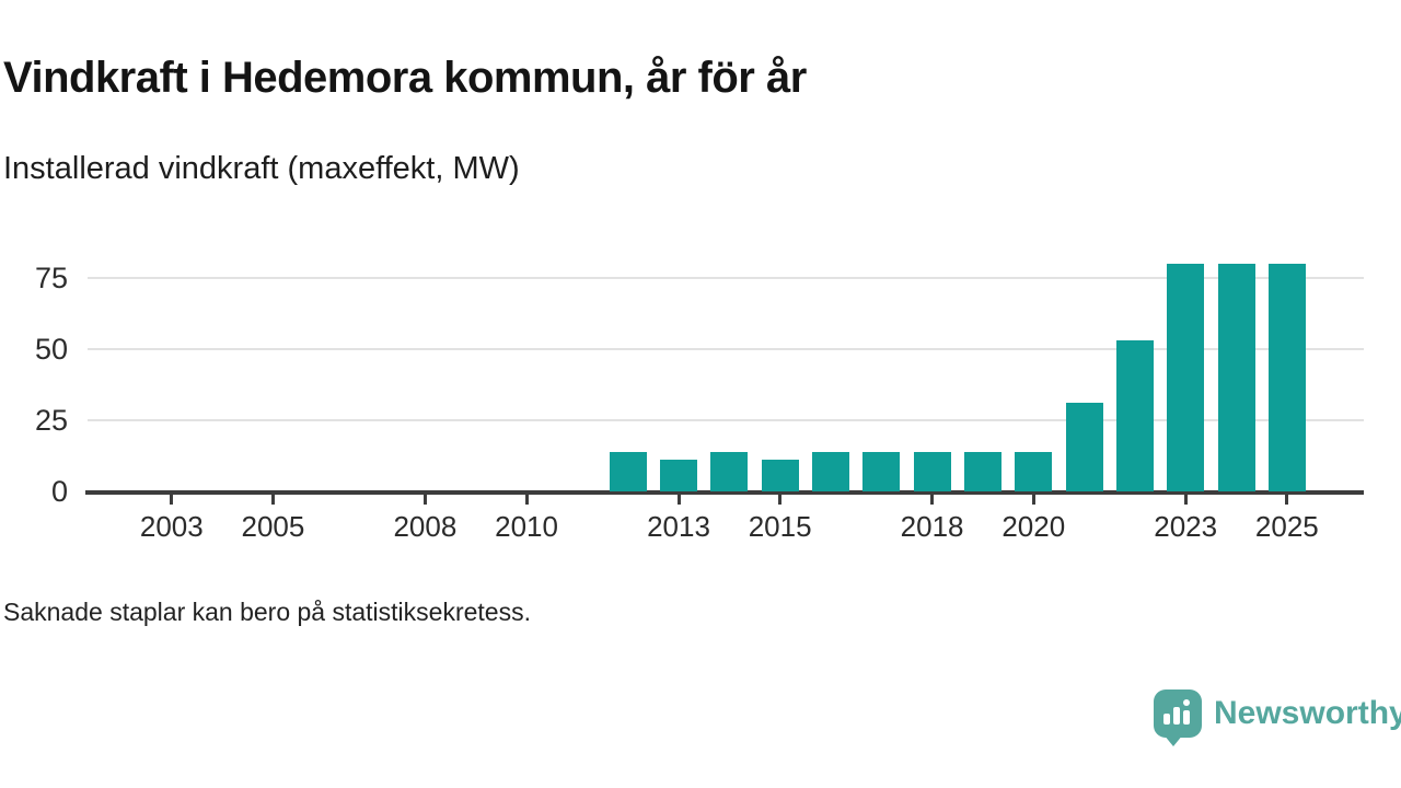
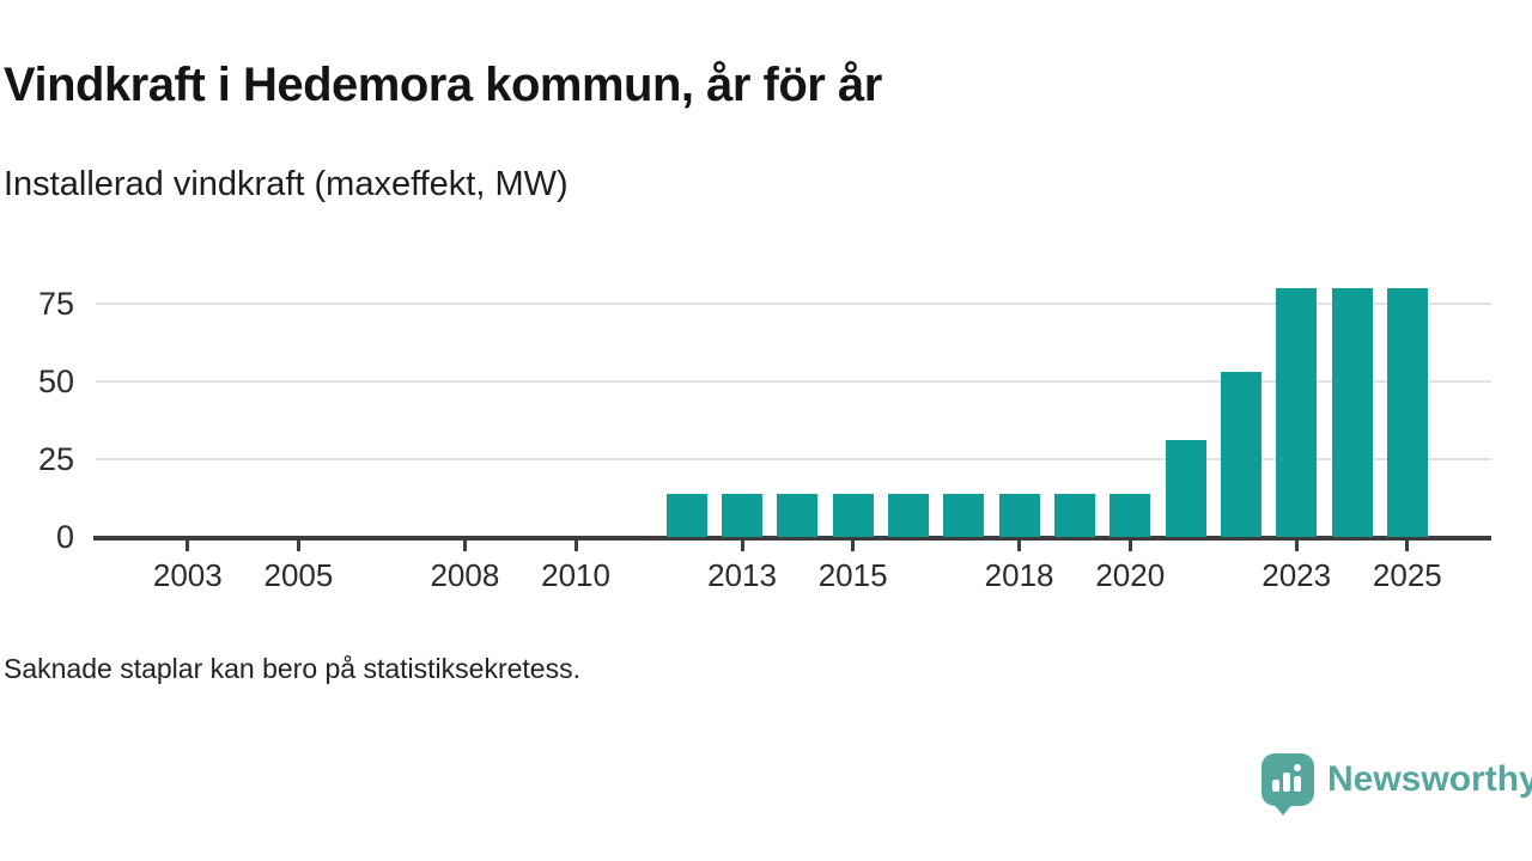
2013: 11 -> 14
2015: 11 -> 14
